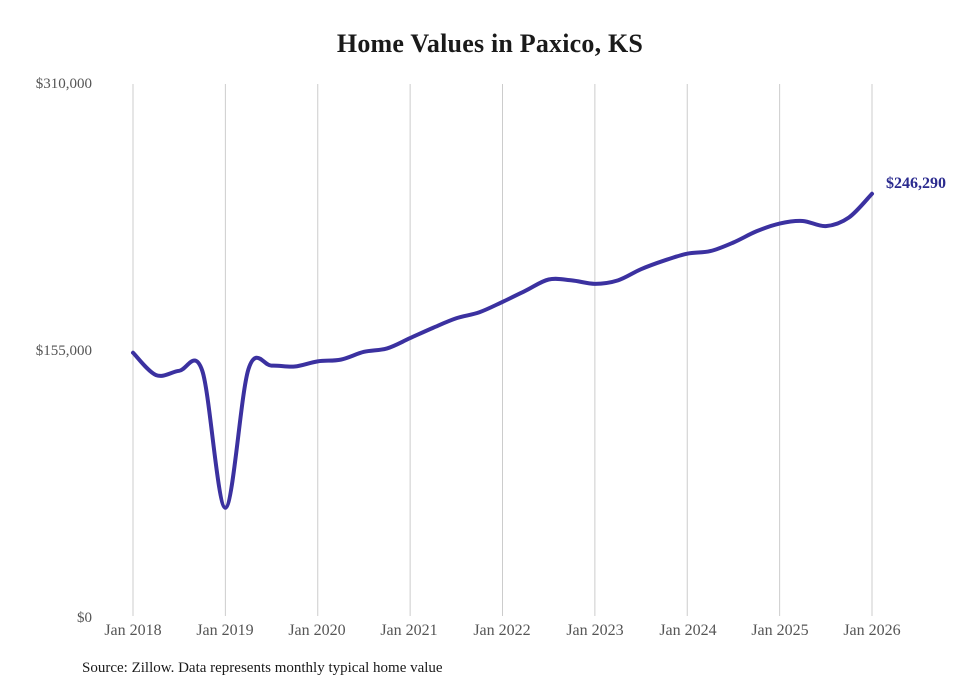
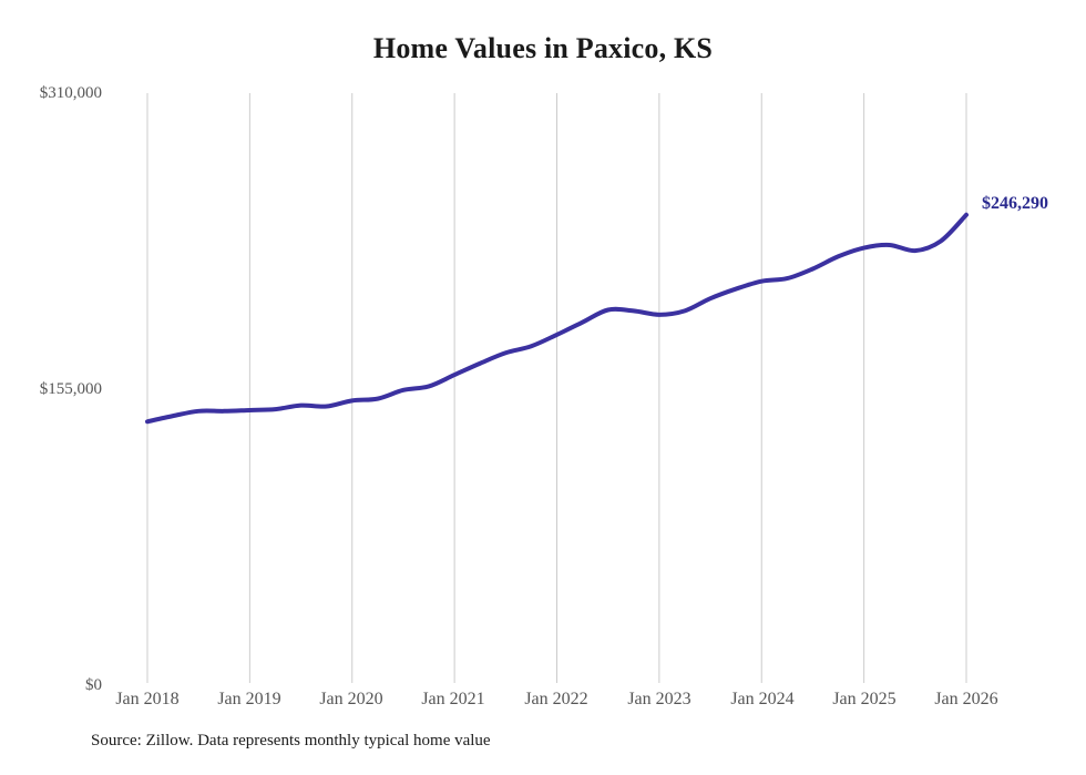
Jan 2018: $154000 -> $138000
Jan 2019: $64000 -> $144000
